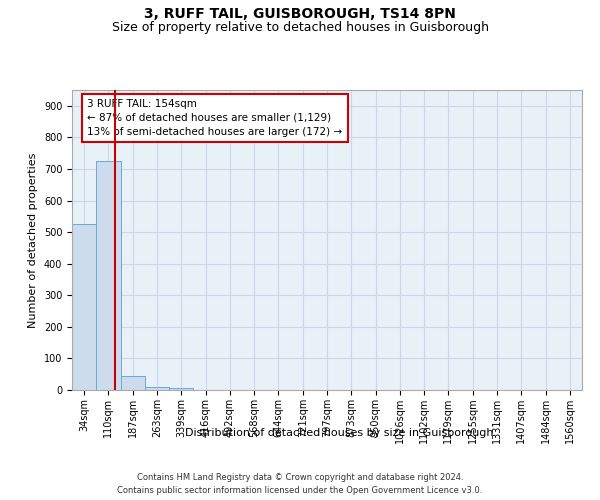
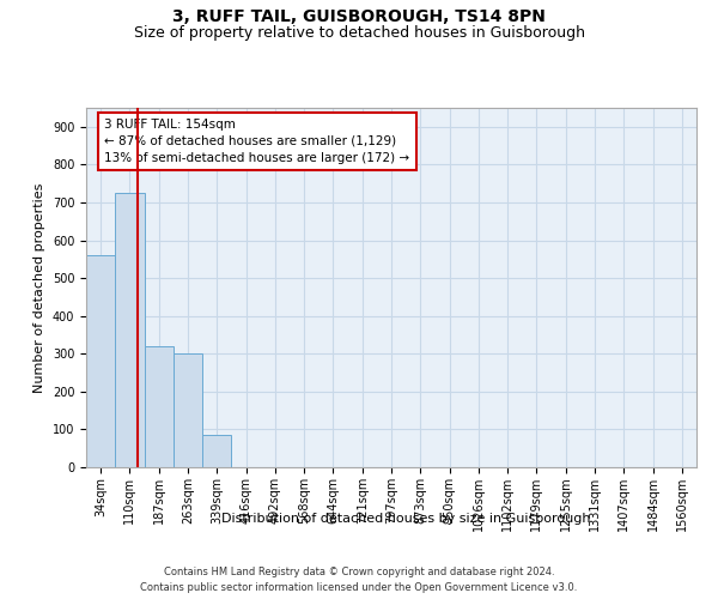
34sqm: 525 -> 560
187sqm: 45 -> 320
263sqm: 10 -> 300
339sqm: 5 -> 85
